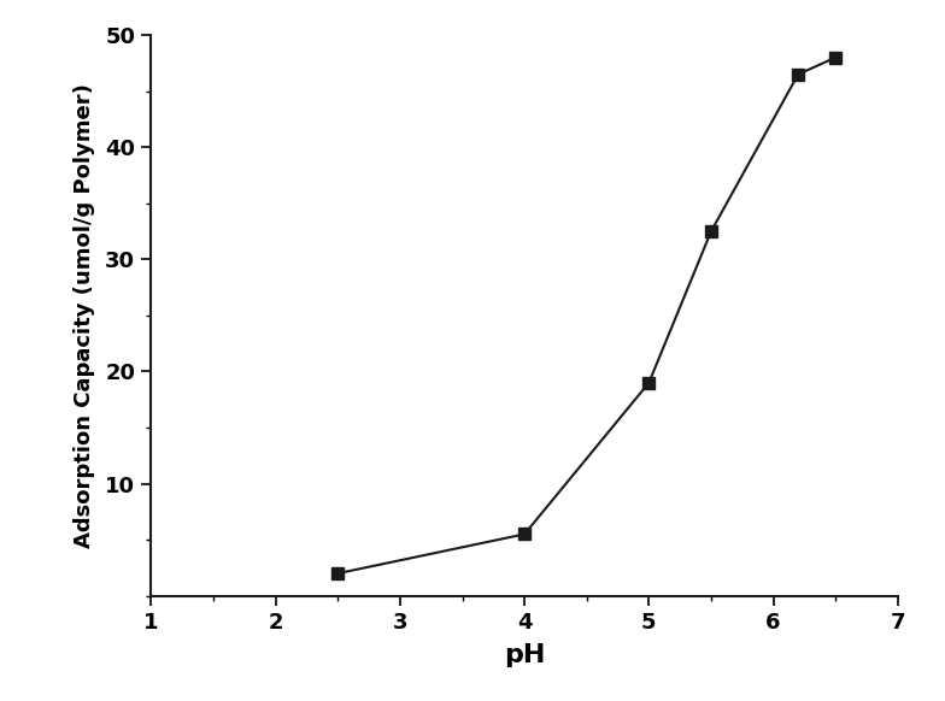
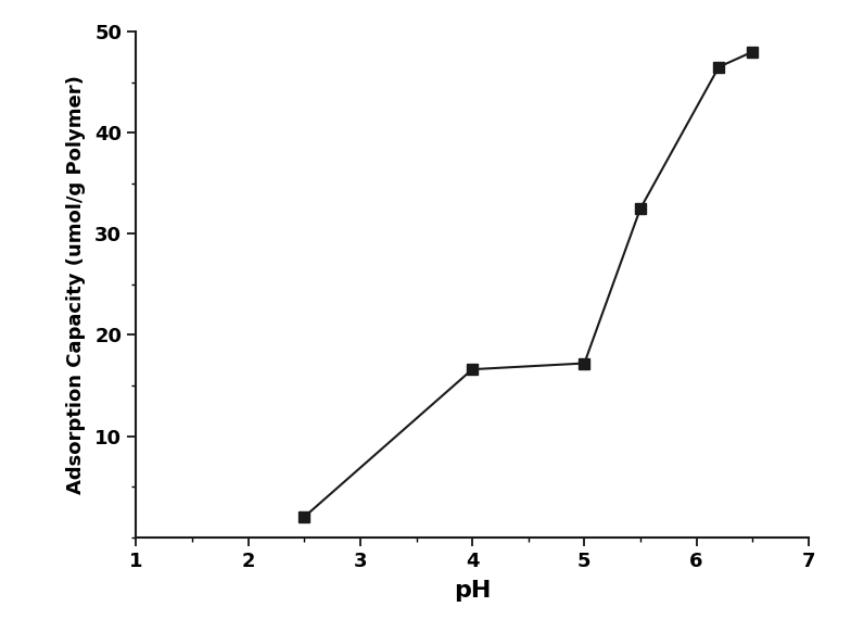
4: 5.5 -> 16.6
5: 19.0 -> 17.2
